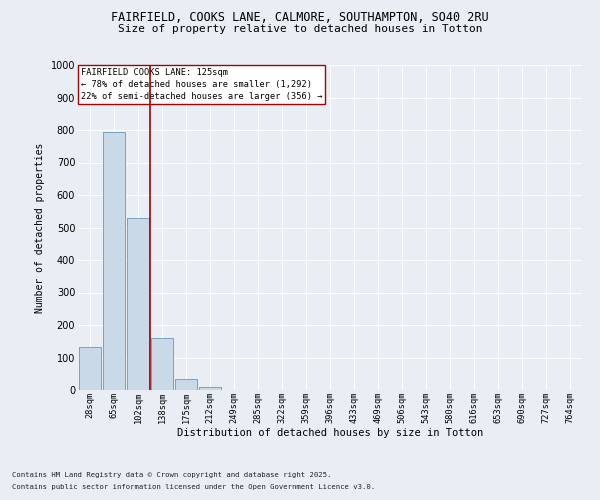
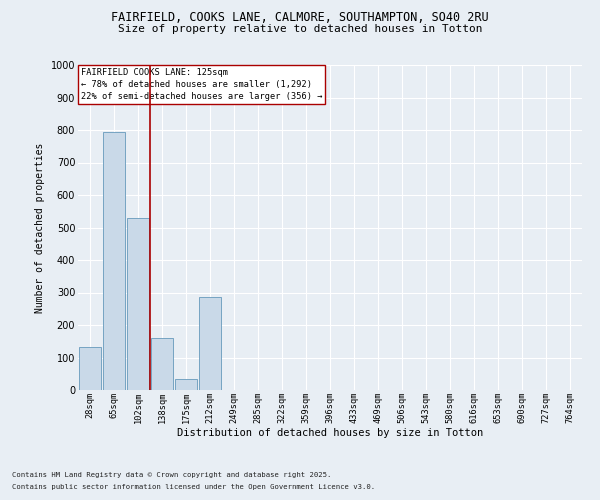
212sqm: 10 -> 285
